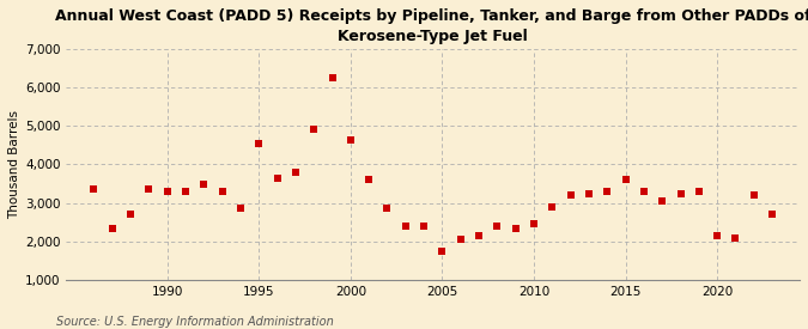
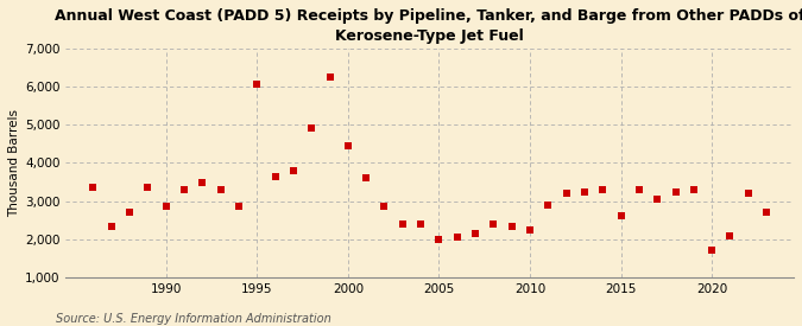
1990: 3,300 -> 2,850
1995: 4,550 -> 6,050
2000: 4,650 -> 4,450
2005: 1,750 -> 2,000
2010: 2,450 -> 2,250
2015: 3,600 -> 2,600
2020: 2,150 -> 1,700
